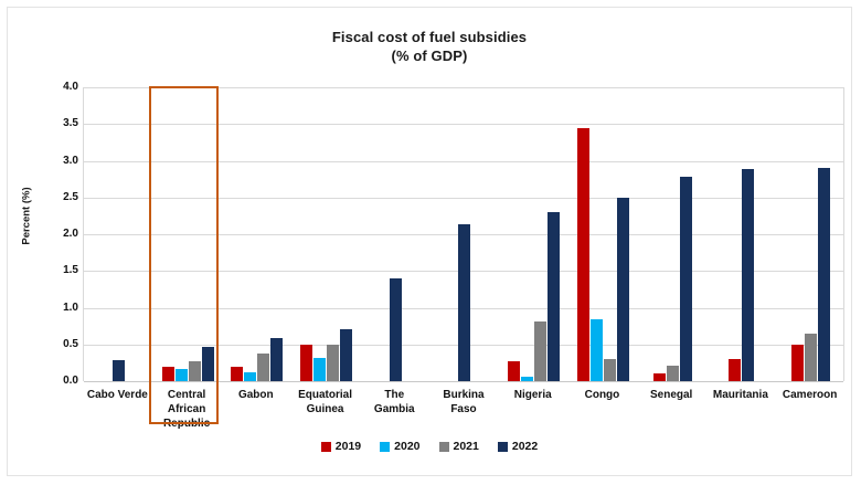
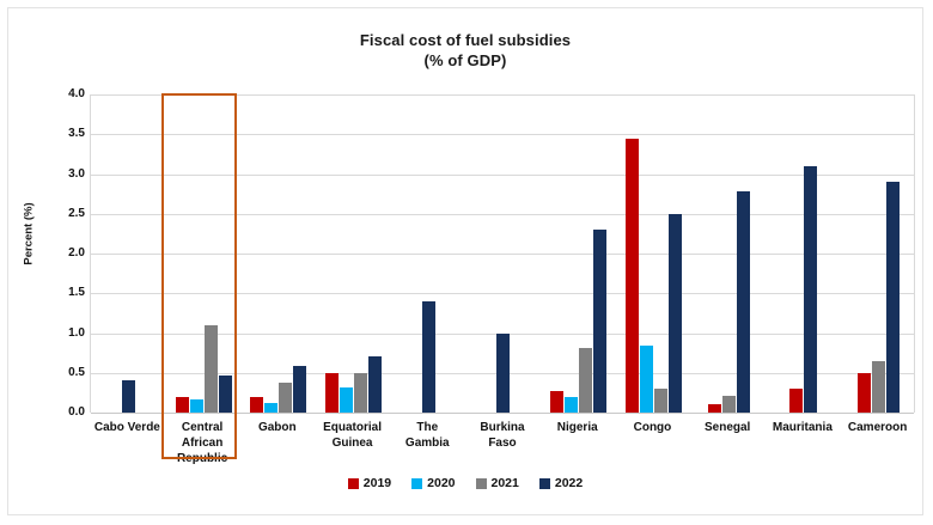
2022/Cabo Verde: 0.3 -> 0.4
2021/Central African Republic: 0.3 -> 1.1
2022/Burkina Faso: 2.1 -> 1.0
2020/Nigeria: 0.1 -> 0.2
2022/Mauritania: 2.9 -> 3.1
